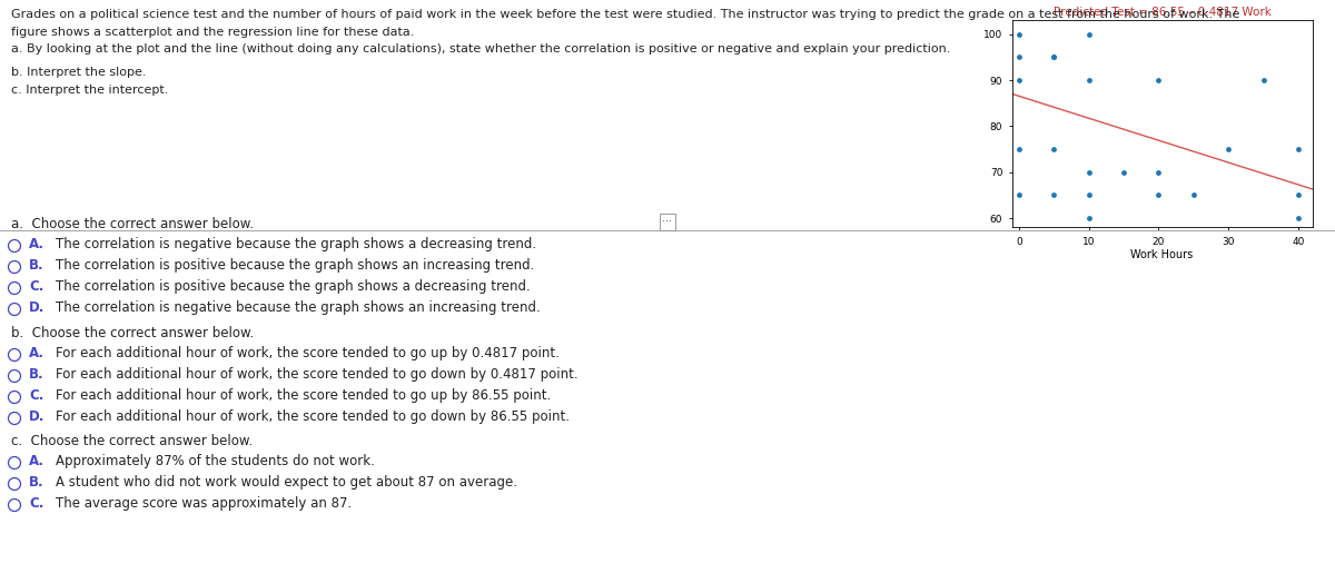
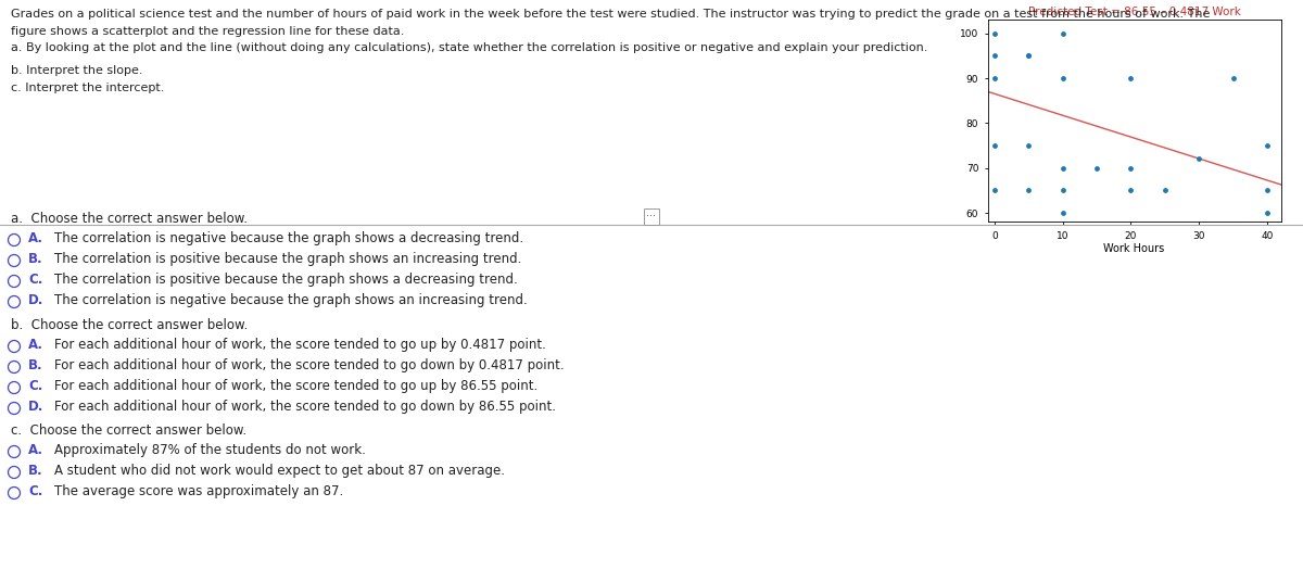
30: 75 -> 72
